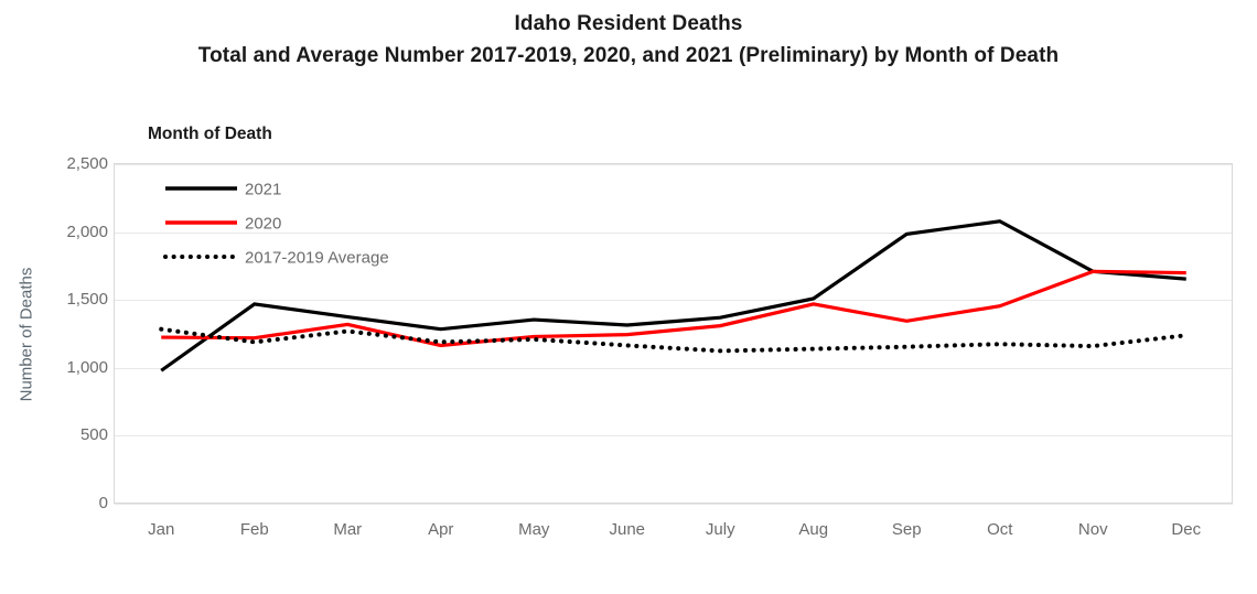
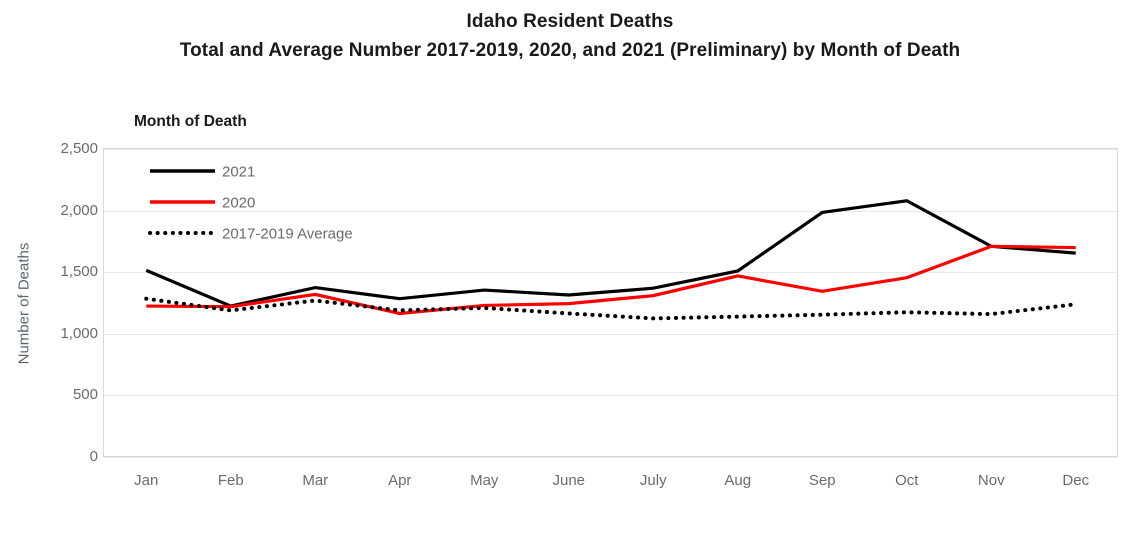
2021/Jan: 980 -> 1520
2021/Feb: 1470 -> 1220
